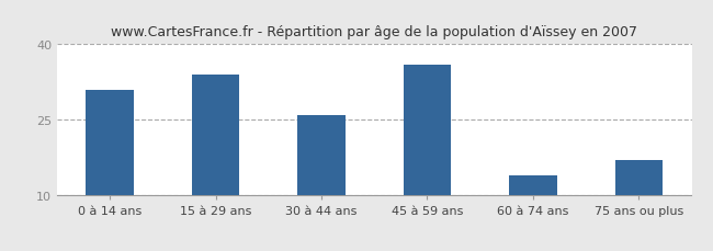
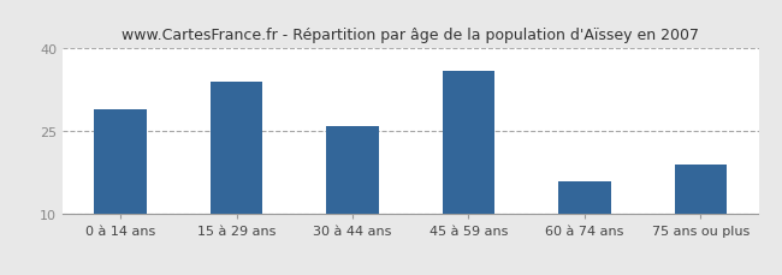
0 à 14 ans: 31 -> 29
60 à 74 ans: 14 -> 16
75 ans ou plus: 17 -> 19
